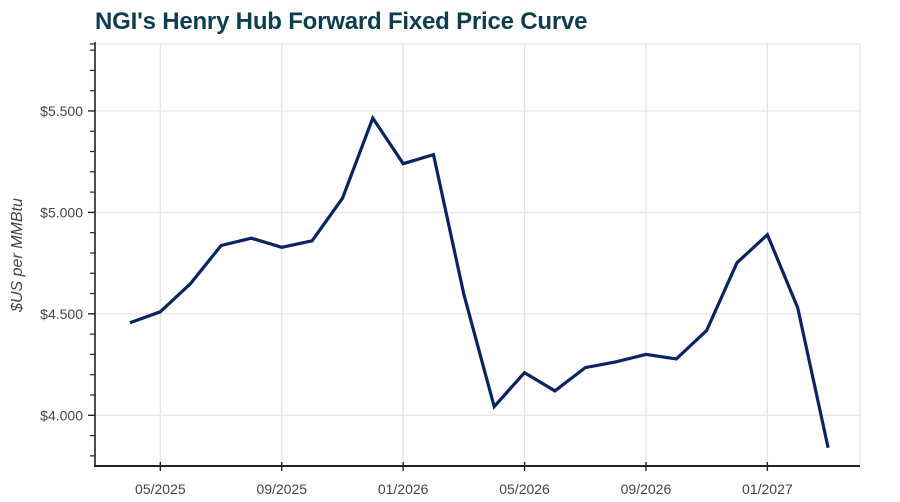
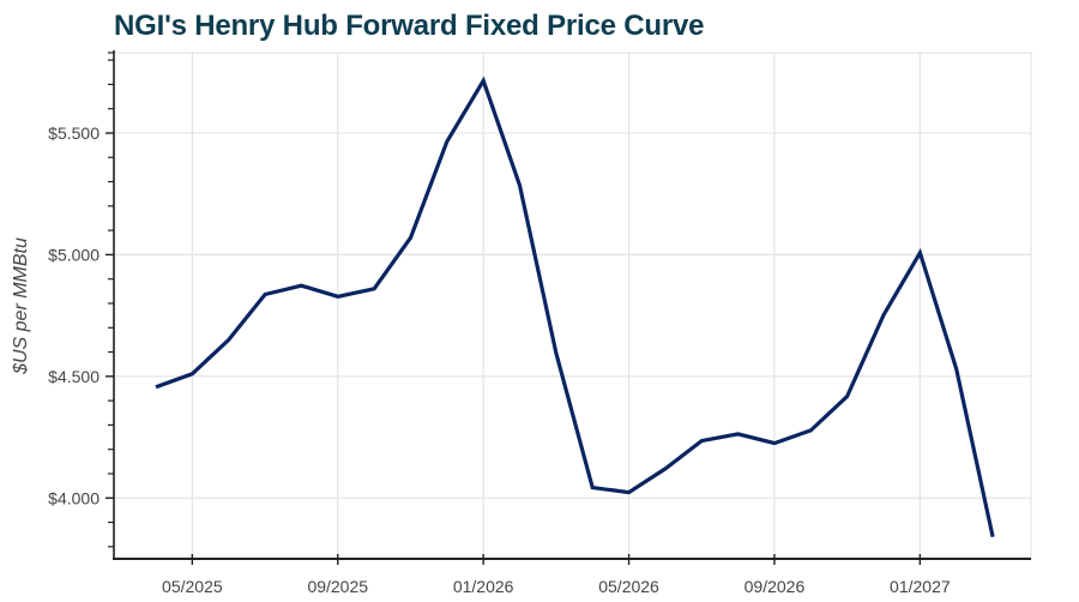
01/2026: $5.24 -> $5.71
05/2026: $4.21 -> $4.02
09/2026: $4.30 -> $4.22
01/2027: $4.89 -> $5.01
